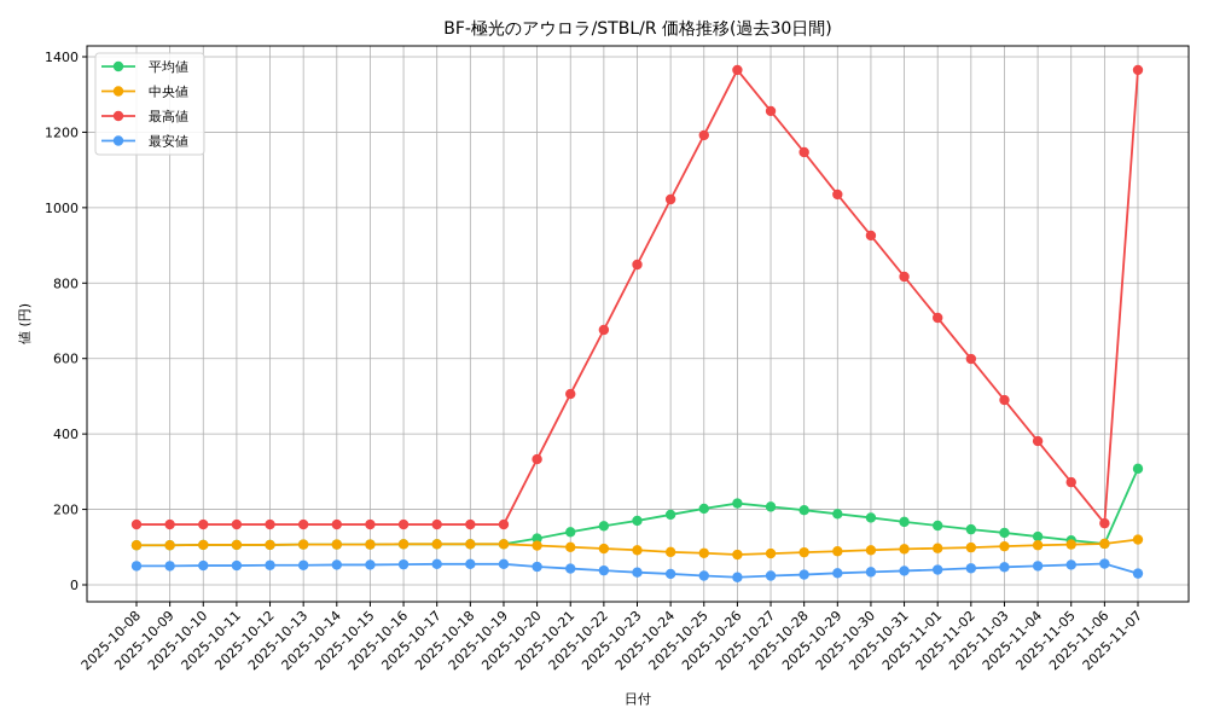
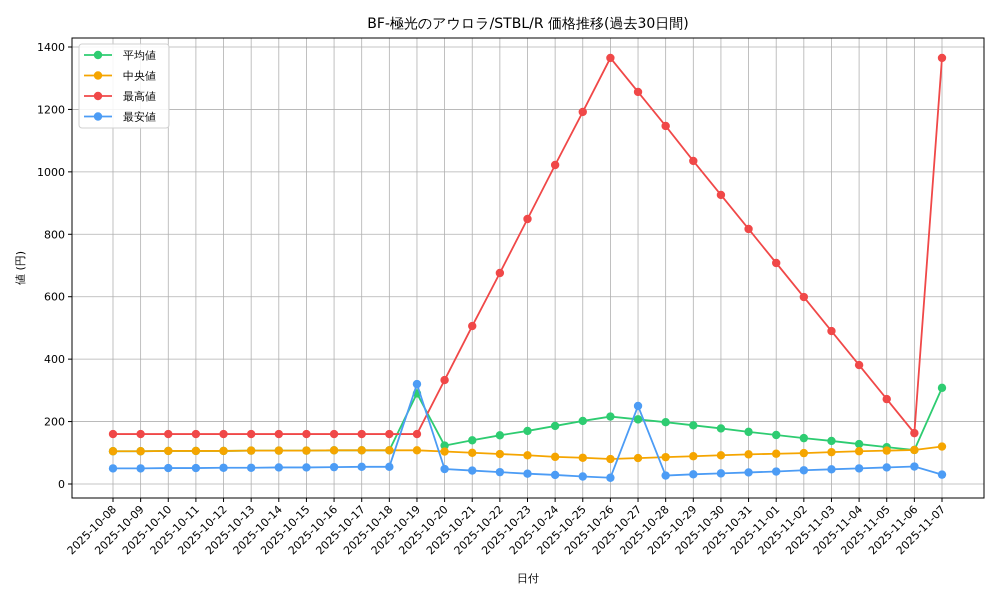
平均値/2025-10-19: 110 -> 290
最安値/2025-10-19: 60 -> 320
最安値/2025-10-27: 20 -> 250
